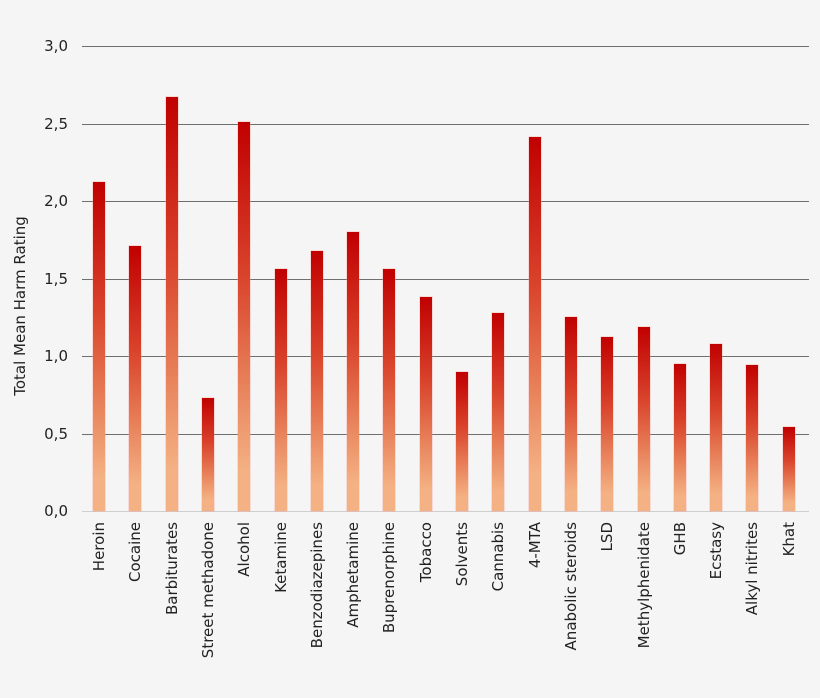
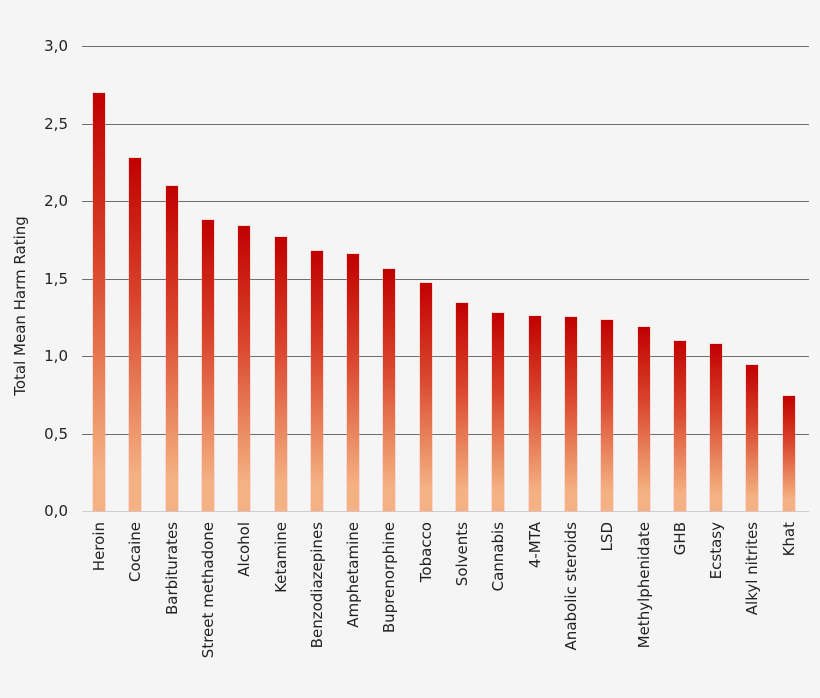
Heroin: 2,12 -> 2,70
Cocaine: 1,71 -> 2,28
Barbiturates: 2,67 -> 2,10
Street methadone: 0,73 -> 1,88
Alcohol: 2,51 -> 1,84
Ketamine: 1,56 -> 1,77
Amphetamine: 1,80 -> 1,66
Tobacco: 1,38 -> 1,47
Solvents: 0,90 -> 1,34
4-MTA: 2,41 -> 1,26
LSD: 1,12 -> 1,23
GHB: 0,95 -> 1,10
Khat: 0,54 -> 0,74
